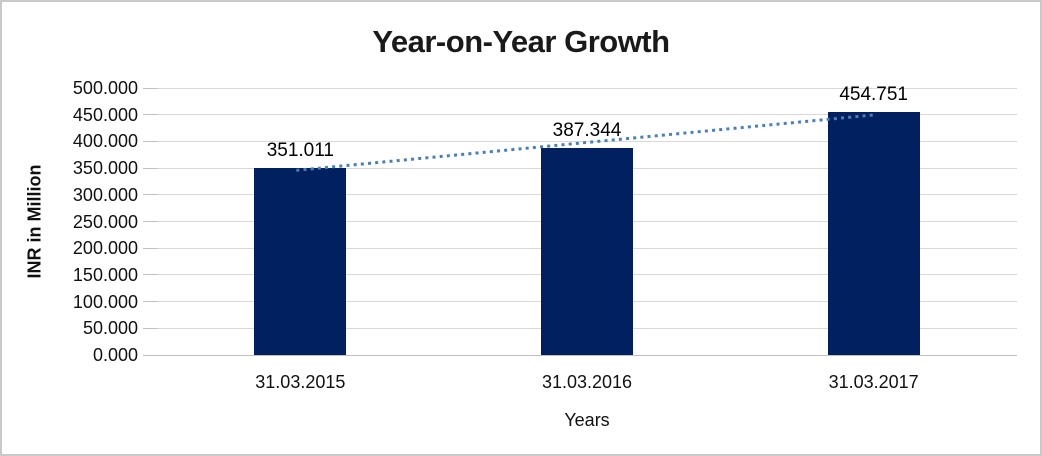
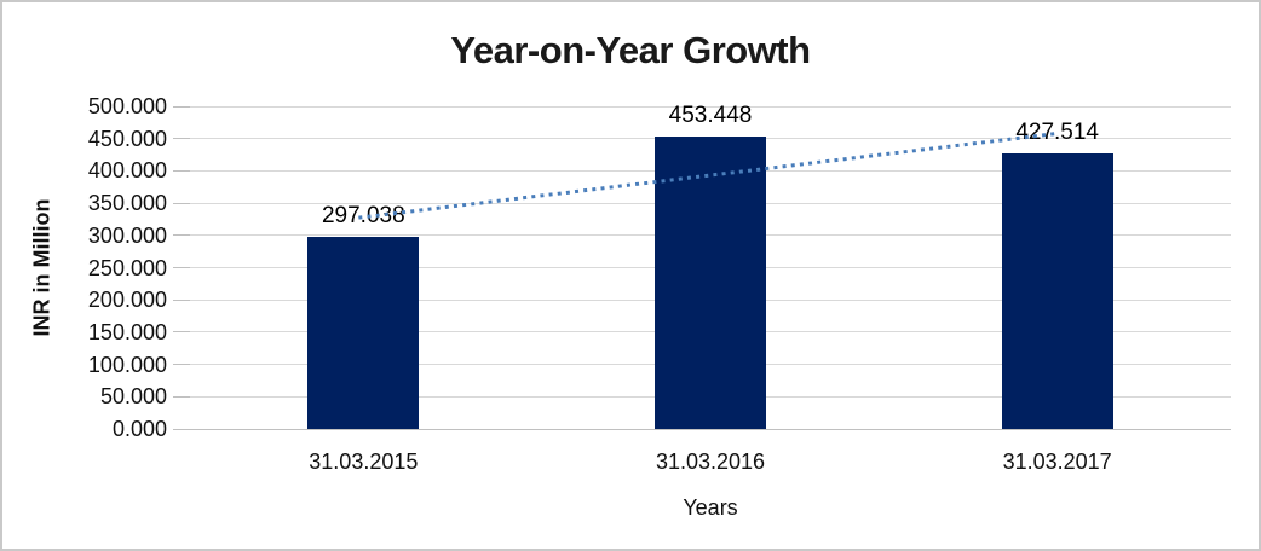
31.03.2015: 351.011 -> 297.038
31.03.2016: 387.344 -> 453.448
31.03.2017: 454.751 -> 427.514
